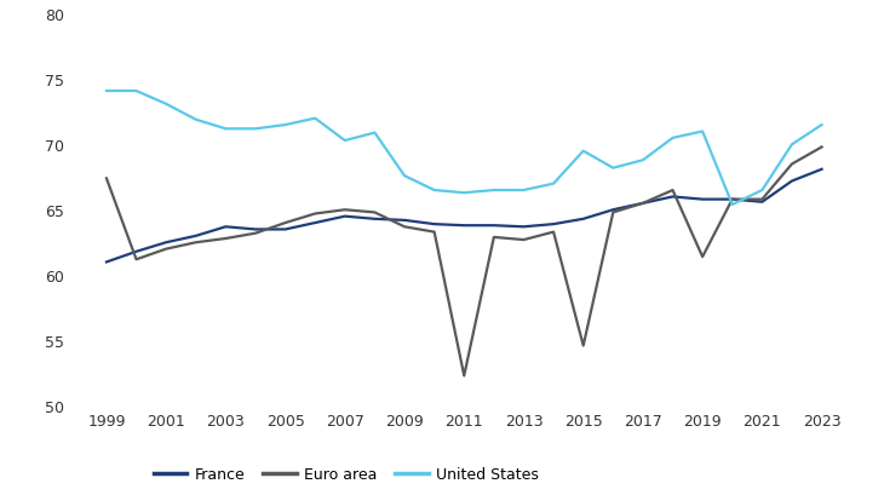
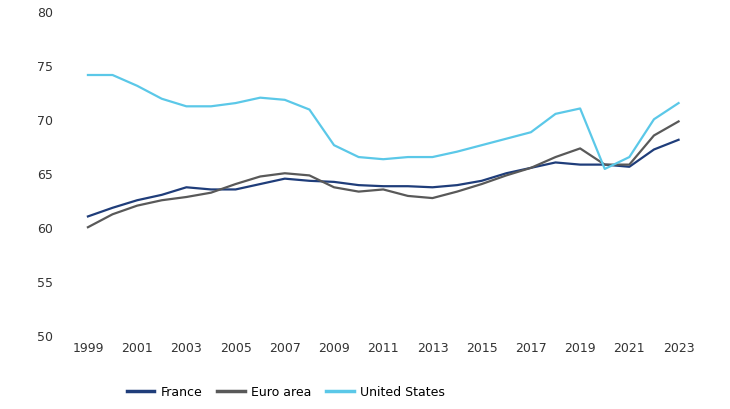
Euro area/1999: 67.4 -> 60.0
United States/2007: 70.3 -> 71.8
Euro area/2011: 52.3 -> 63.5
Euro area/2015: 54.6 -> 64.0
United States/2015: 69.5 -> 67.6
Euro area/2019: 61.4 -> 67.3
